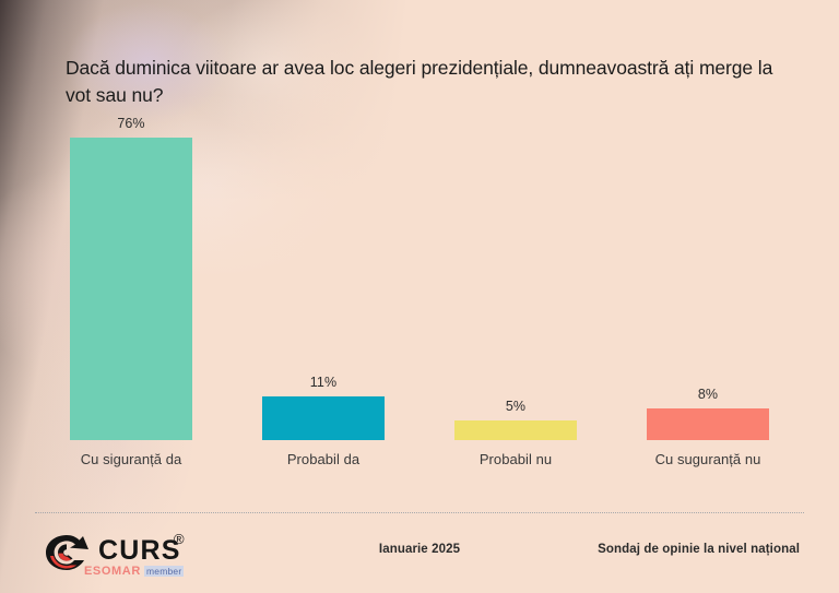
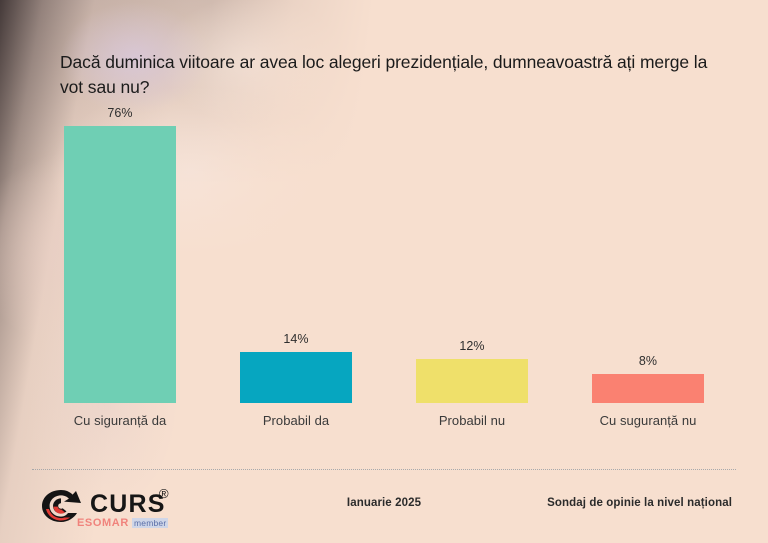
Probabil da: 11% -> 14%
Probabil nu: 5% -> 12%
